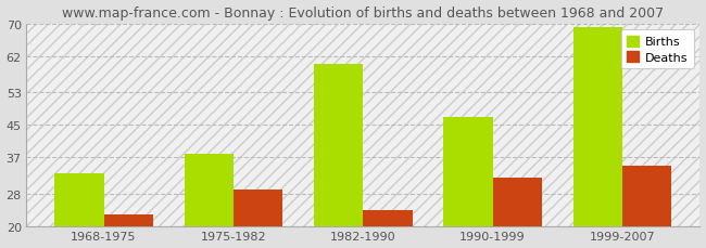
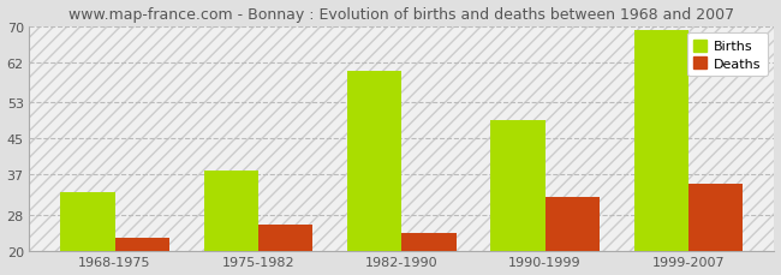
Deaths/1975-1982: 29 -> 26
Births/1990-1999: 47 -> 49
